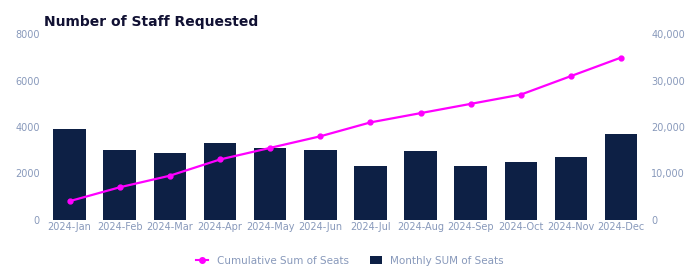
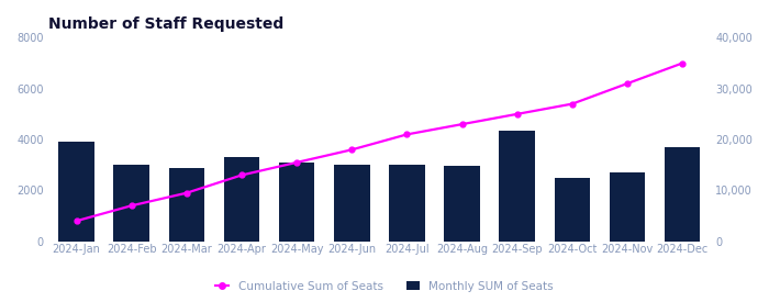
Monthly SUM of Seats/2024-Jul: 2300 -> 3000
Monthly SUM of Seats/2024-Sep: 2300 -> 4350
